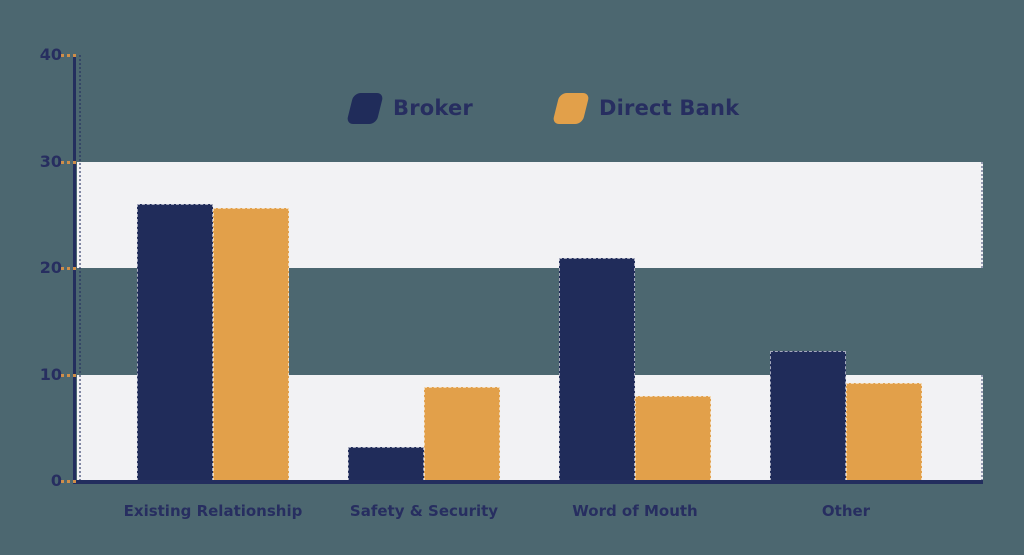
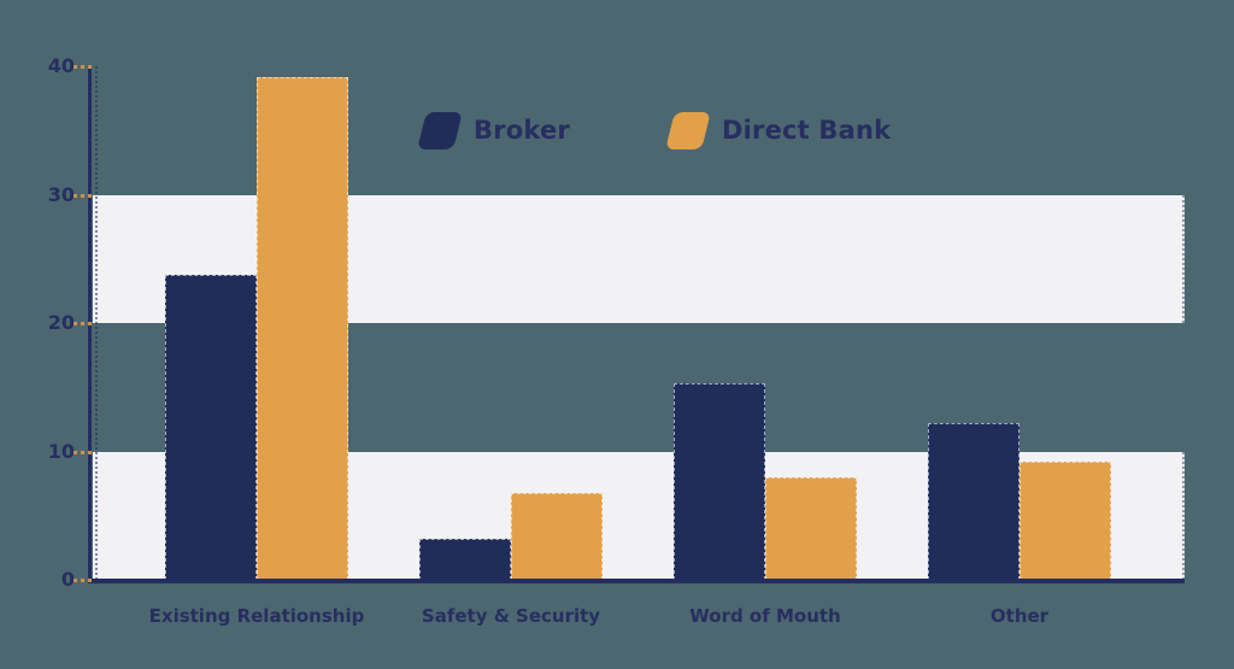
Broker/Existing Relationship: 26.0 -> 23.8
Direct Bank/Existing Relationship: 25.6 -> 39.2
Direct Bank/Safety & Security: 8.8 -> 6.8
Broker/Word of Mouth: 20.9 -> 15.3
